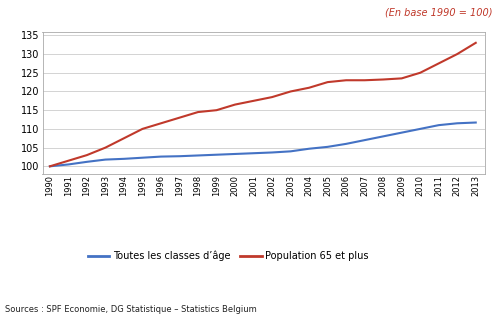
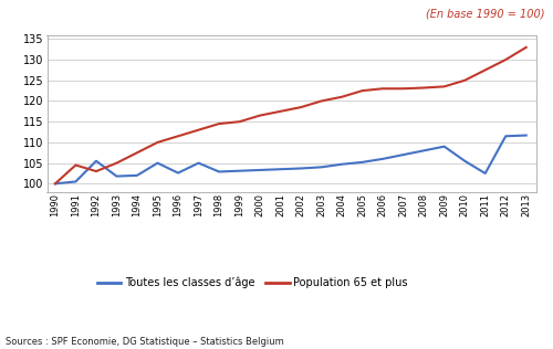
Population 65 et plus/1991: 101.5 -> 104.5
Toutes les classes d’âge/1992: 101.2 -> 105.5
Toutes les classes d’âge/1995: 102.3 -> 105.0
Toutes les classes d’âge/1997: 102.7 -> 105.0
Toutes les classes d’âge/2010: 110.0 -> 105.5
Toutes les classes d’âge/2011: 111.0 -> 102.5
